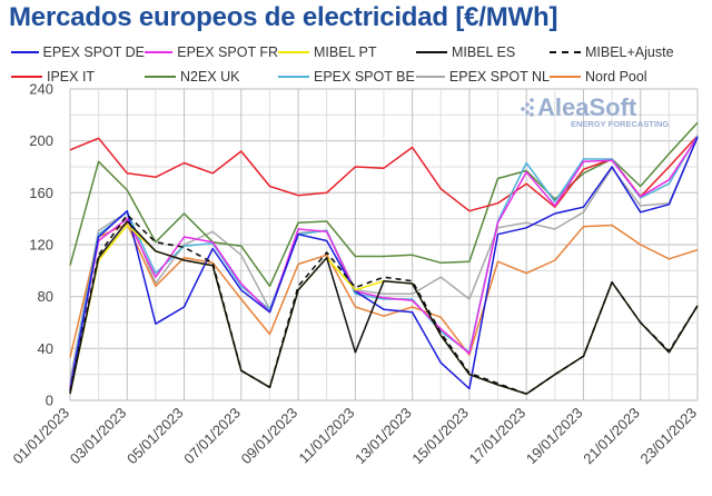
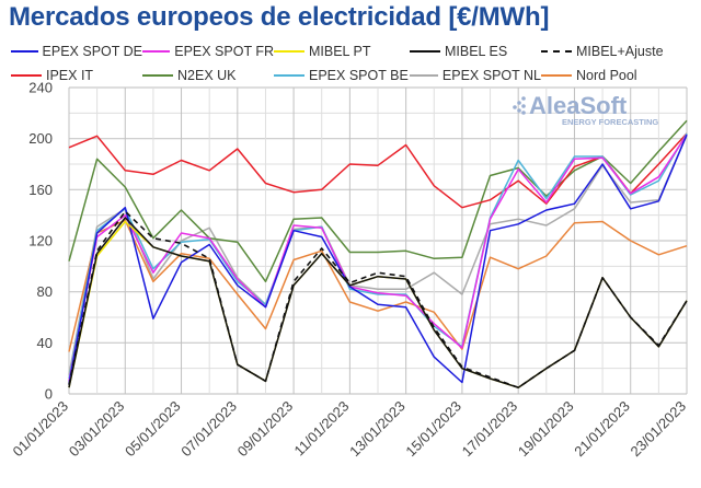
EPEX SPOT DE/05/01/2023: 72 -> 103
EPEX SPOT NL/07/01/2023: 112 -> 91
MIBEL ES/11/01/2023: 37 -> 85
